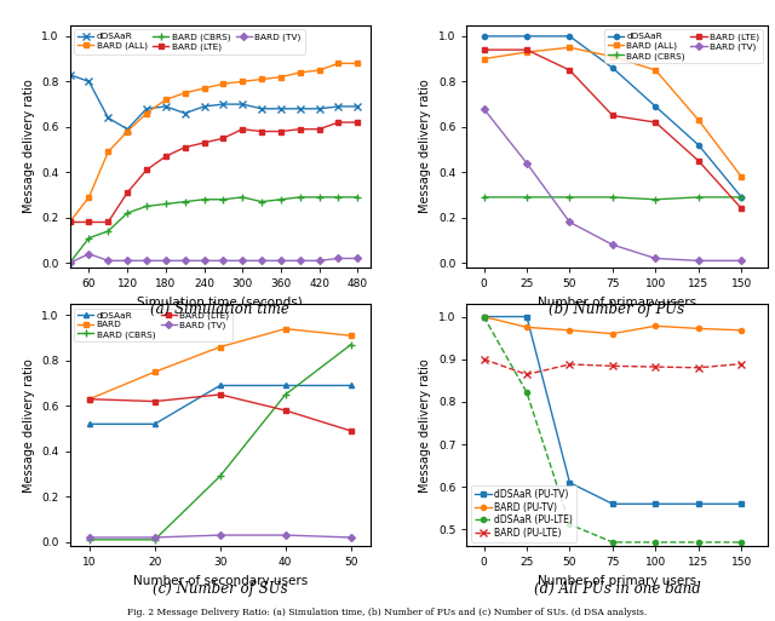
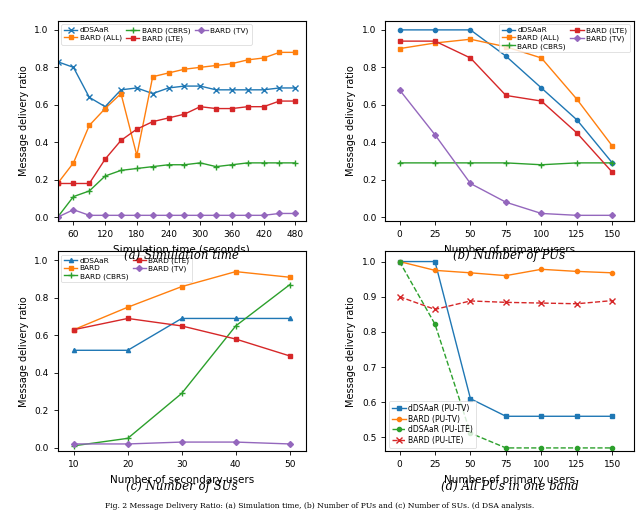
BARD (ALL)/180: 0.72 -> 0.33
BARD (CBRS)/20: 0.01 -> 0.05
BARD (LTE)/20: 0.62 -> 0.69
